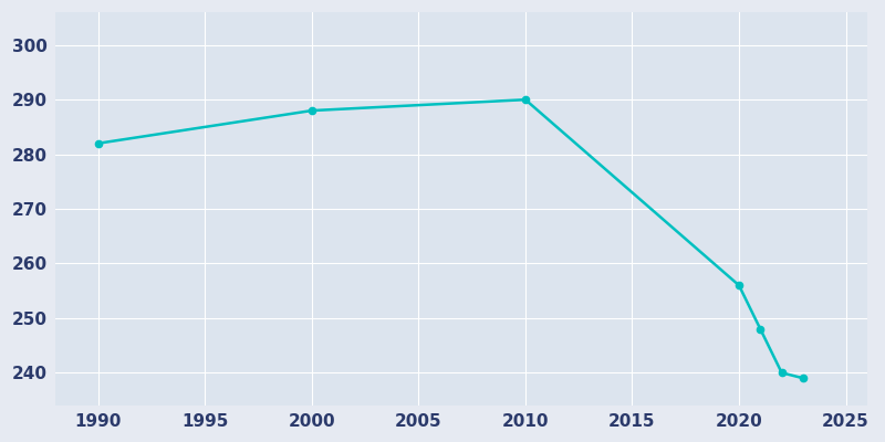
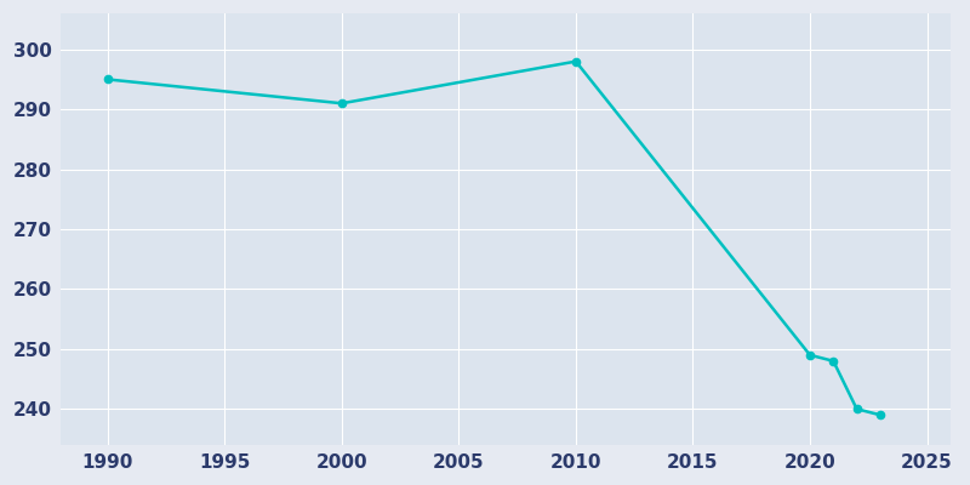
1990: 282 -> 295
2000: 288 -> 291
2010: 290 -> 298
2020: 256 -> 249
